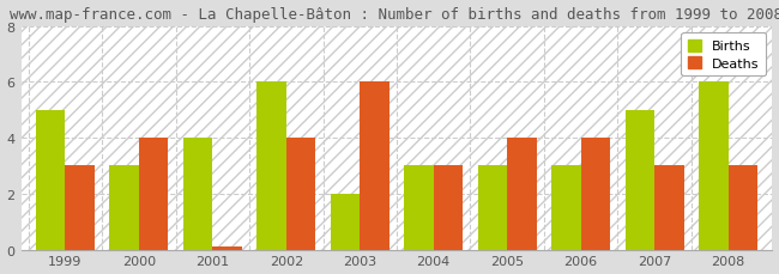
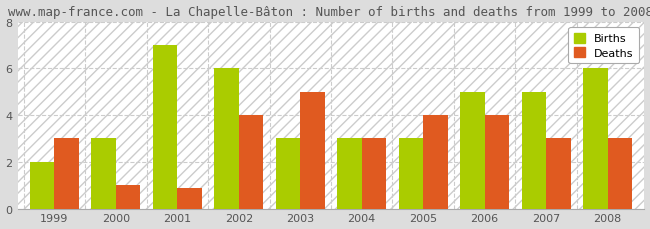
Births/1999: 5 -> 2
Deaths/2000: 4.0 -> 1.0
Births/2001: 4 -> 7
Deaths/2001: 0.1 -> 0.9
Births/2003: 2 -> 3
Deaths/2003: 6.0 -> 5.0
Births/2006: 3 -> 5
